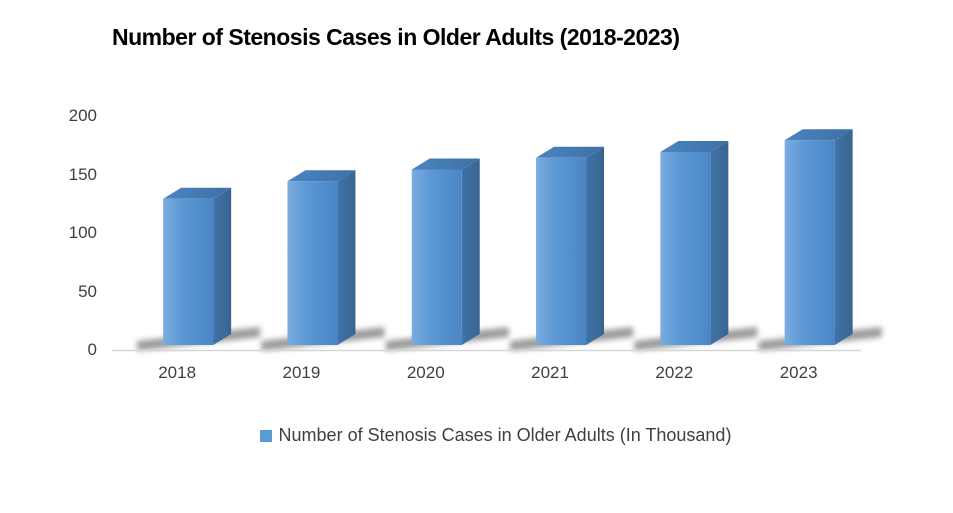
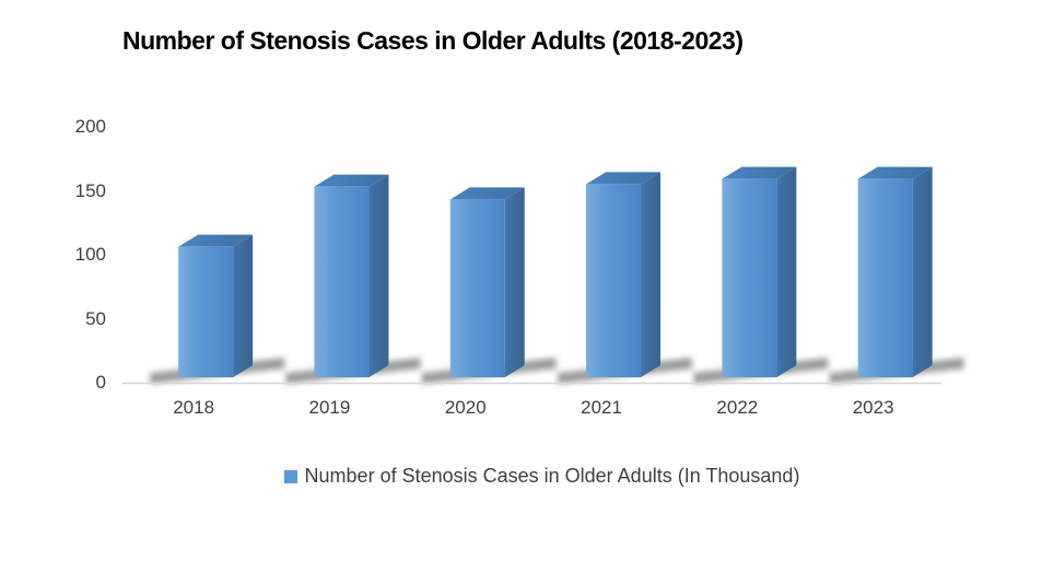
2018: 125 -> 102
2019: 140 -> 149
2020: 150 -> 139
2021: 160 -> 151
2022: 165 -> 155
2023: 175 -> 155
